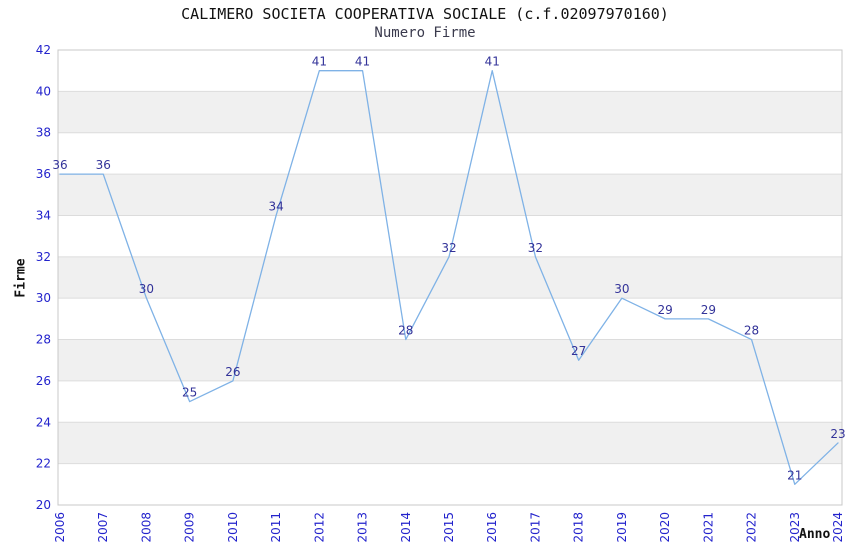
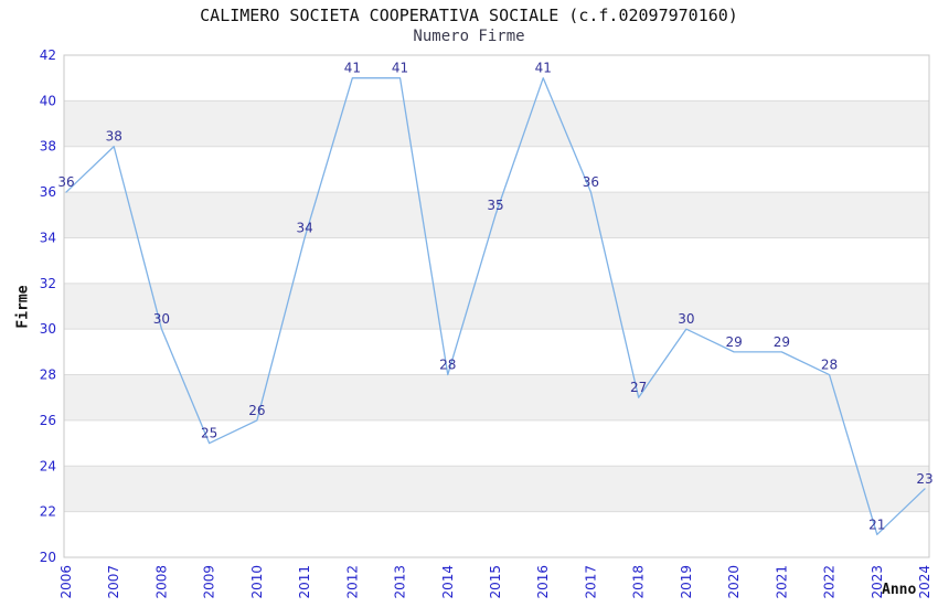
2007: 36 -> 38
2015: 32 -> 35
2017: 32 -> 36
